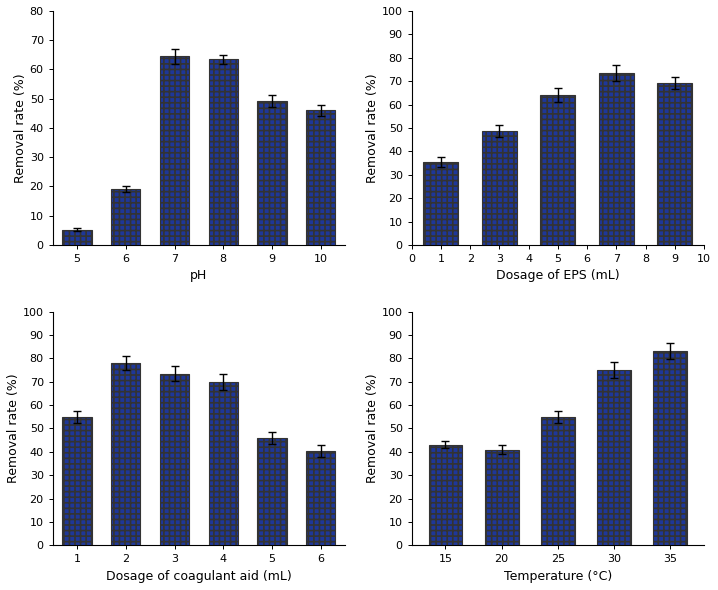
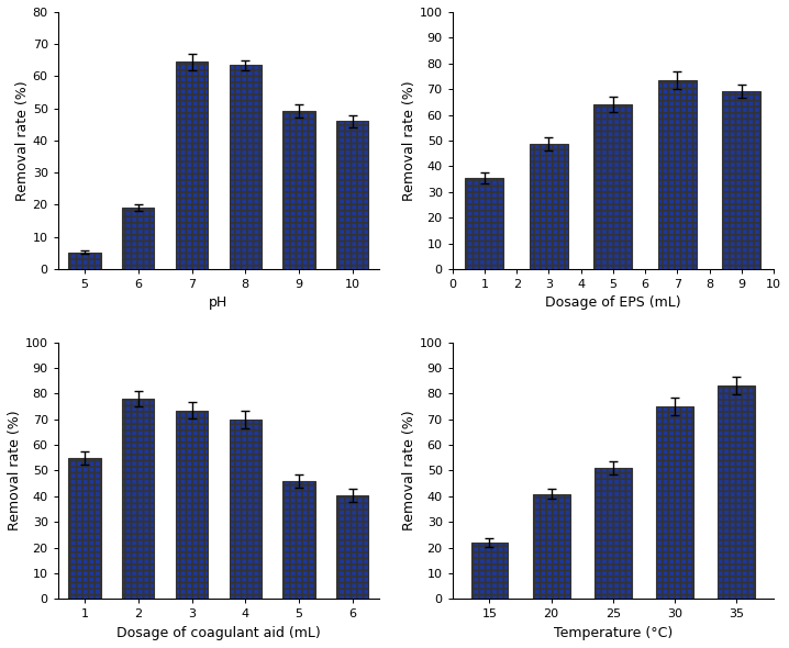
15: 43 -> 22
25: 55 -> 51
